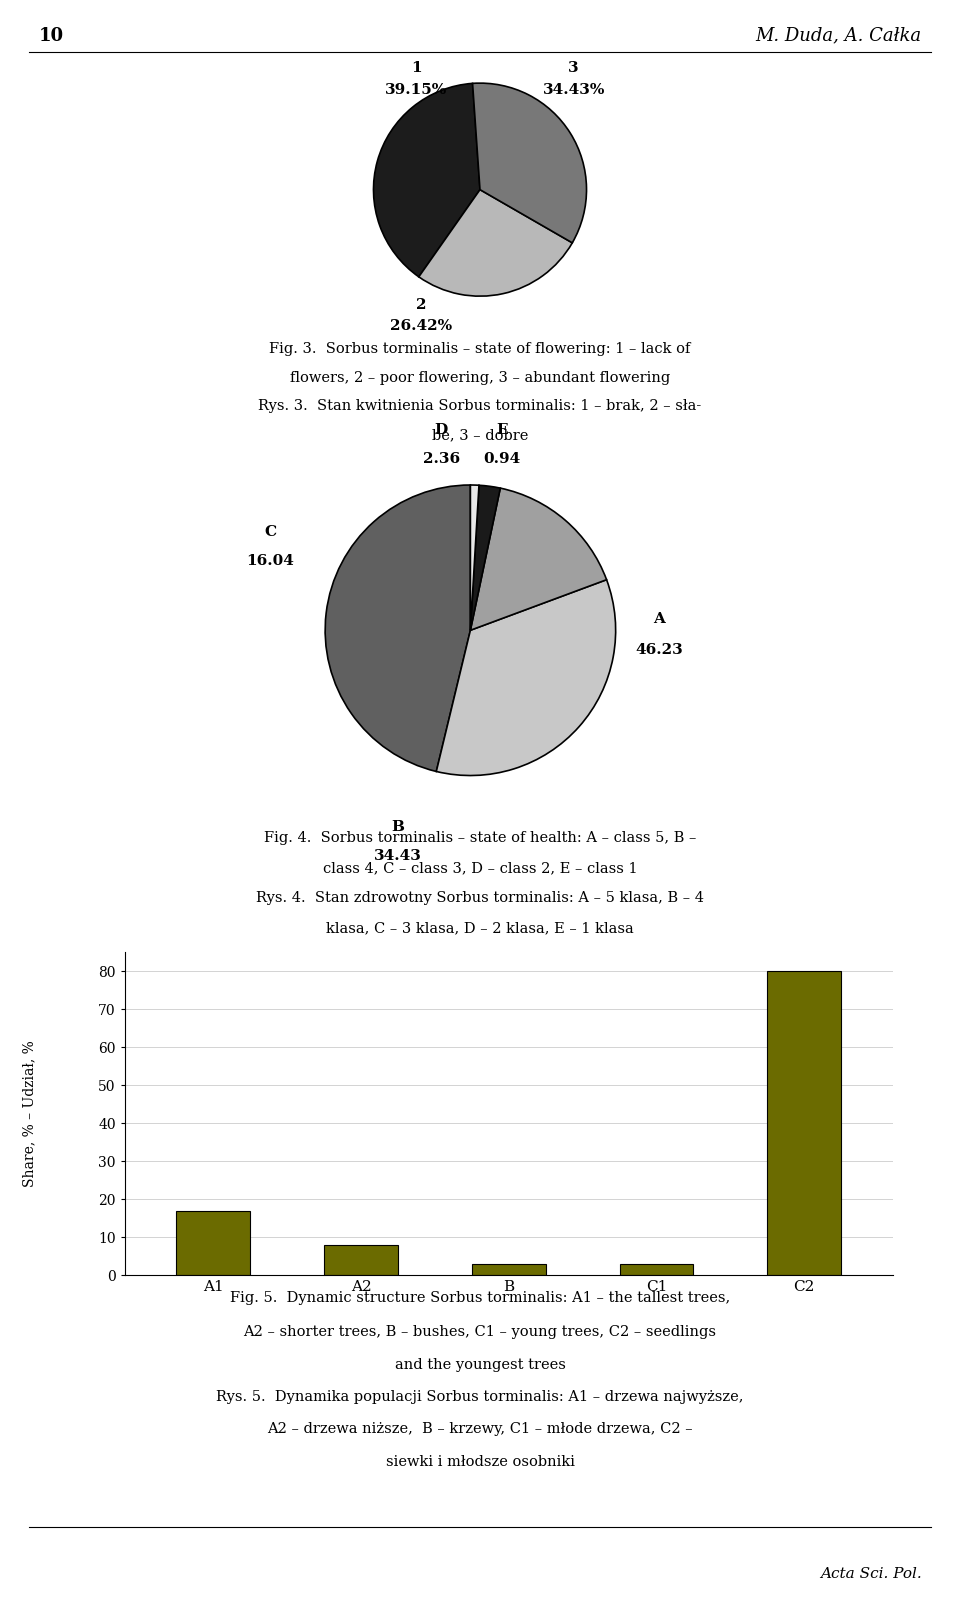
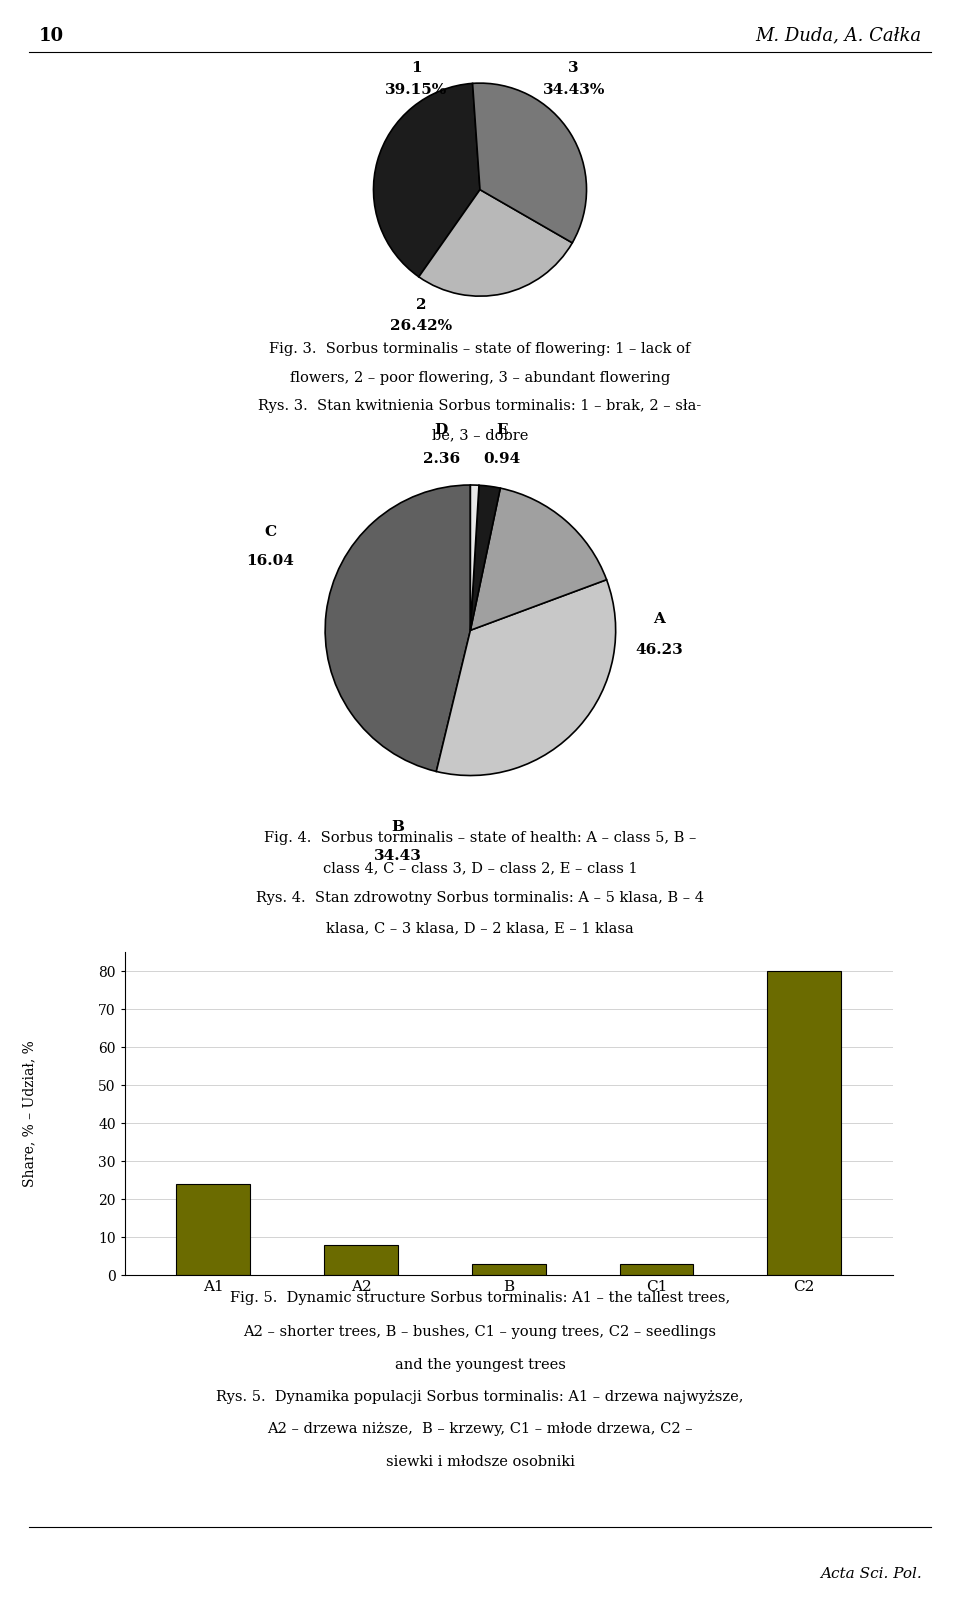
A1: 17 -> 24
